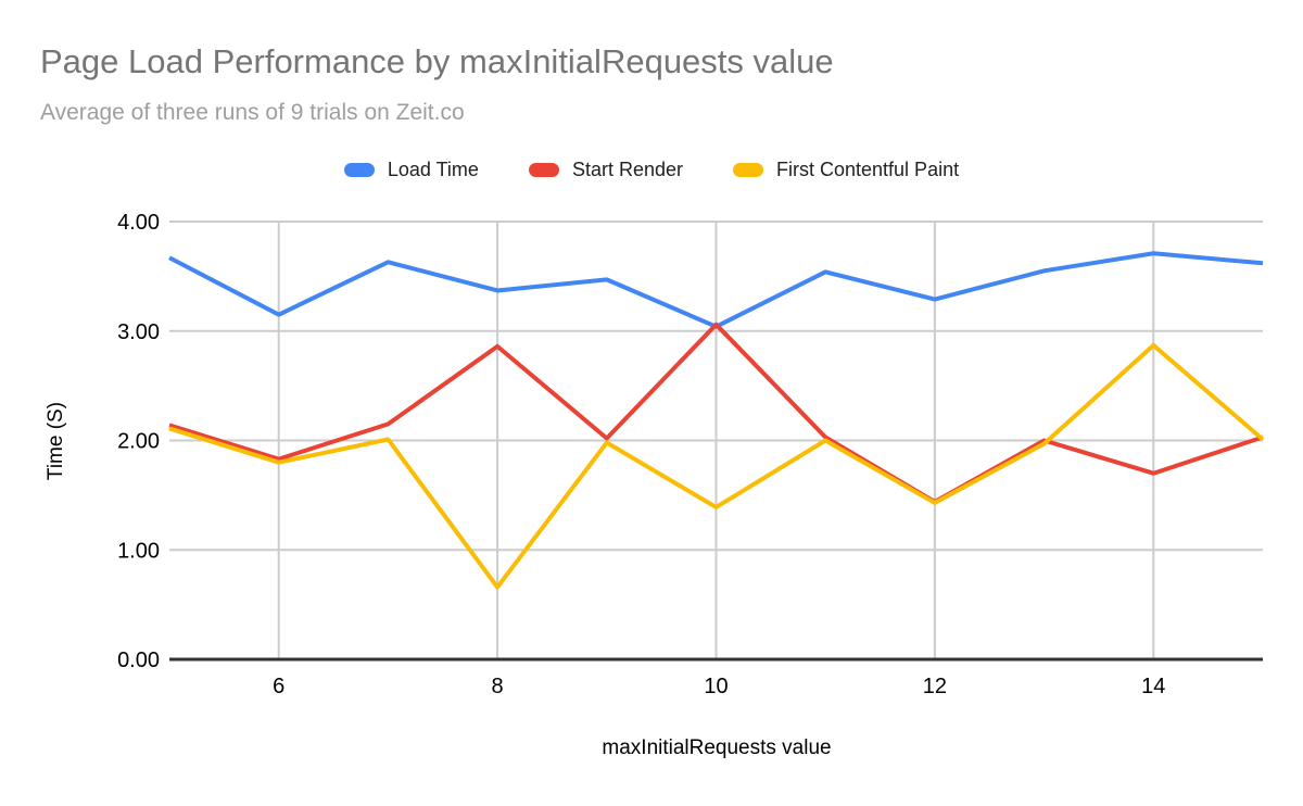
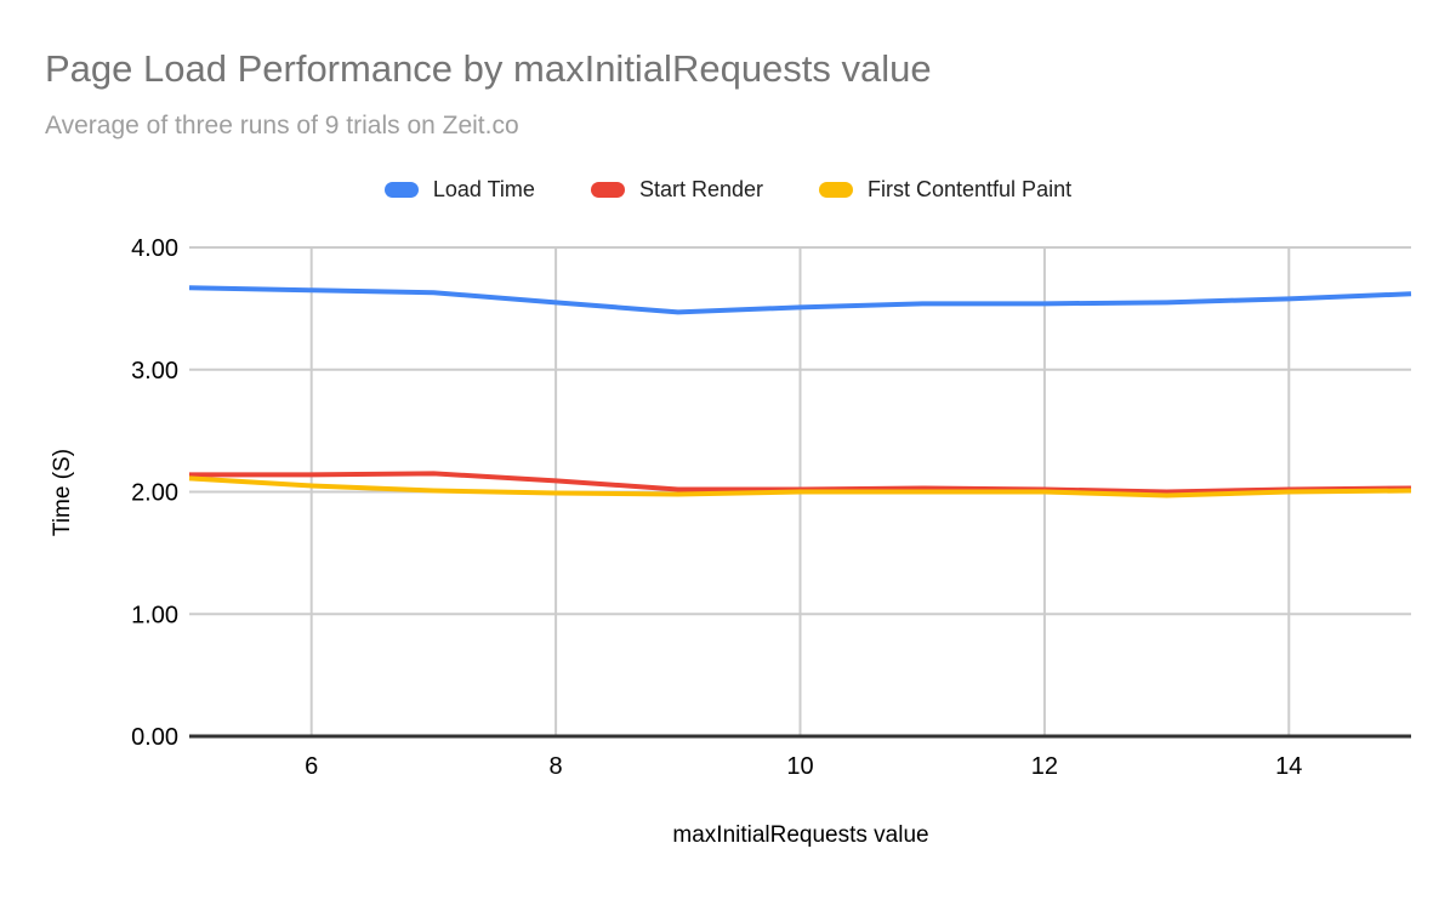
Load Time/6: 3.15 -> 3.65
Start Render/6: 1.83 -> 2.14
First Contentful Paint/6: 1.80 -> 2.05
Load Time/8: 3.37 -> 3.55
Start Render/8: 2.86 -> 2.09
First Contentful Paint/8: 0.66 -> 1.99
Load Time/10: 3.04 -> 3.51
Start Render/10: 3.06 -> 2.02
First Contentful Paint/10: 1.39 -> 2.00
Load Time/12: 3.29 -> 3.54
Start Render/12: 1.44 -> 2.02
First Contentful Paint/12: 1.43 -> 2.00
Load Time/14: 3.71 -> 3.58
Start Render/14: 1.70 -> 2.02
First Contentful Paint/14: 2.87 -> 2.00
